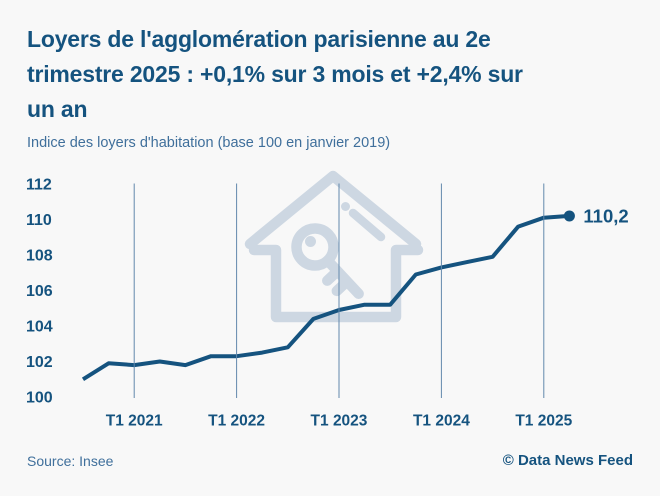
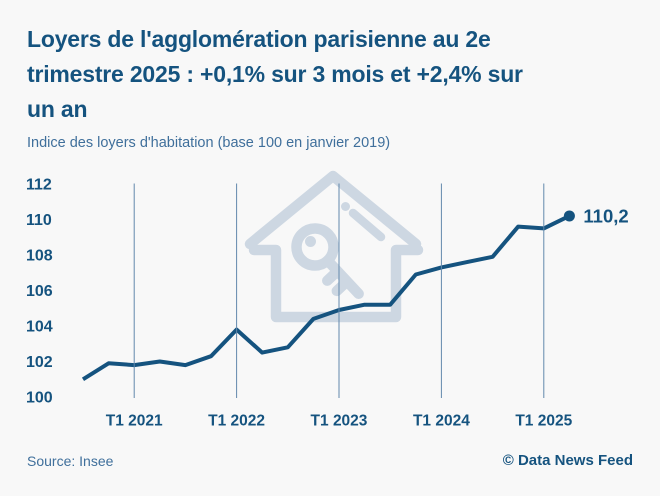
T1 2022: 102.3 -> 103.8
T1 2025: 110.1 -> 109.5
